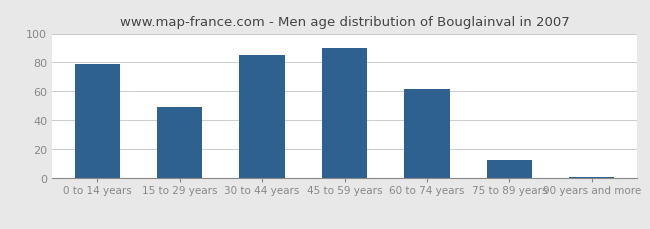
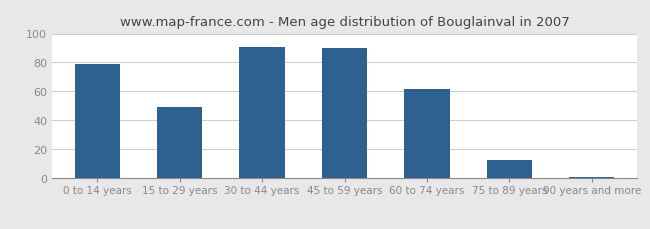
30 to 44 years: 85 -> 91
